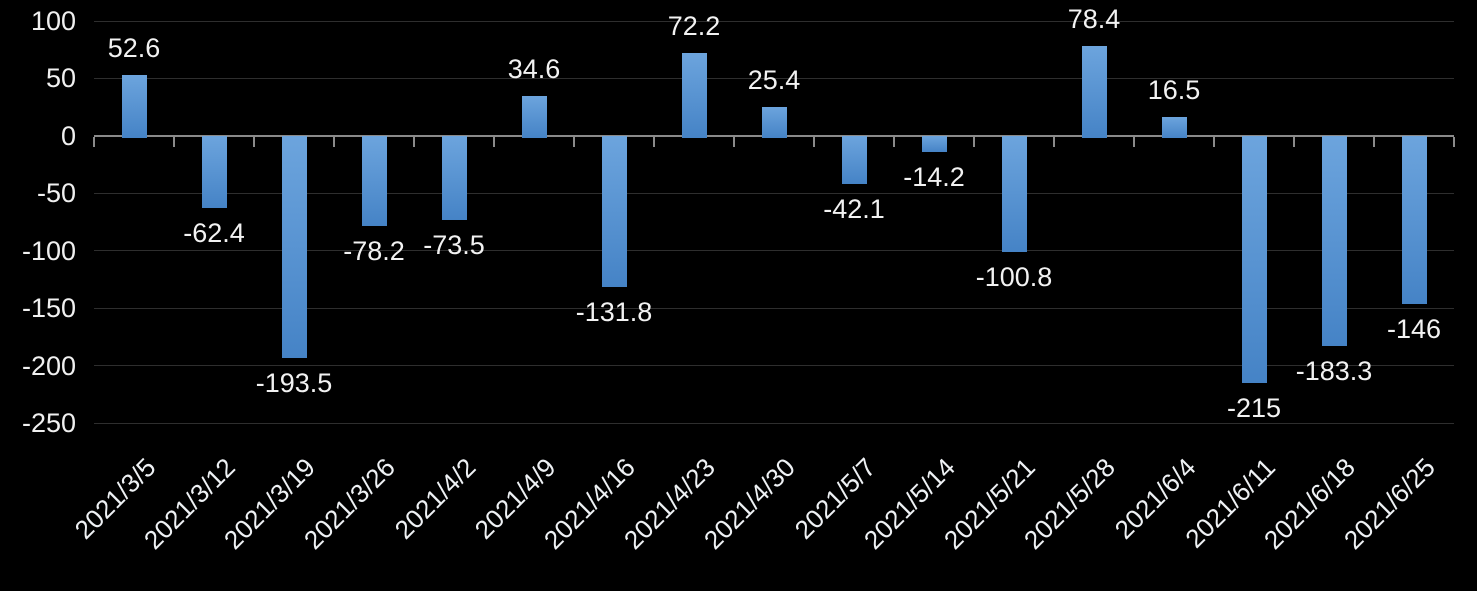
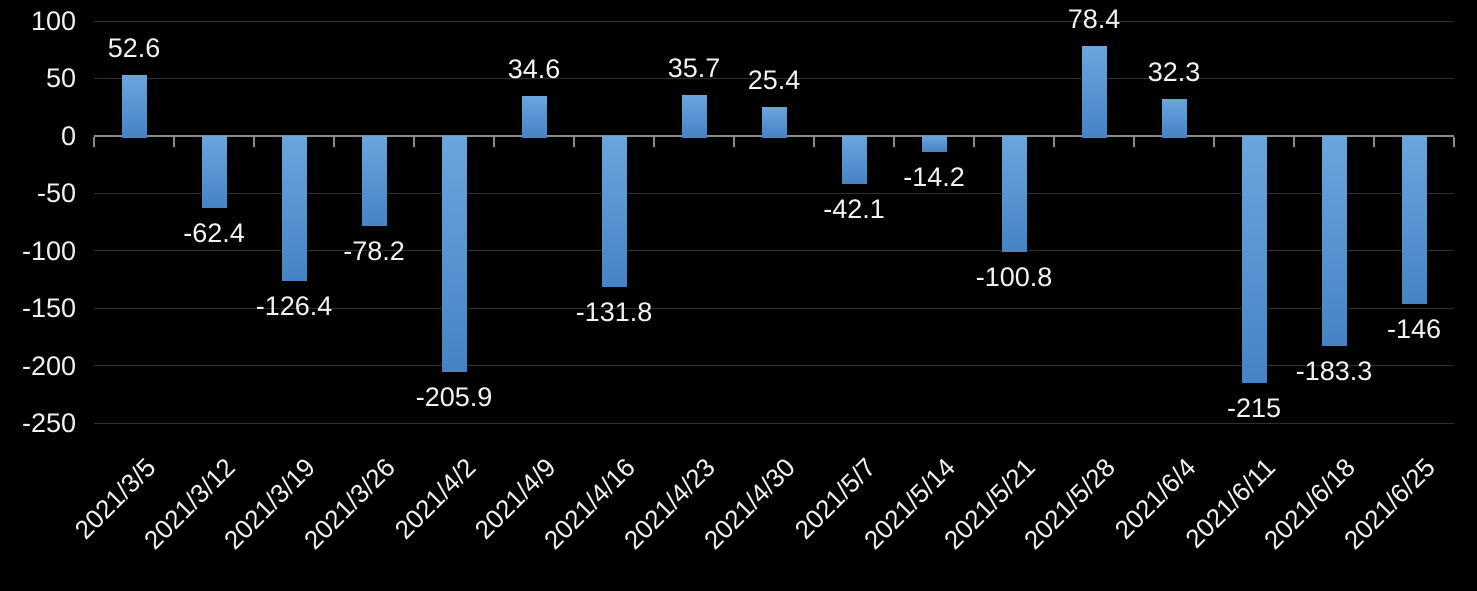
2021/3/19: -193.5 -> -126.4
2021/4/2: -73.5 -> -205.9
2021/4/23: 72.2 -> 35.7
2021/6/4: 16.5 -> 32.3
